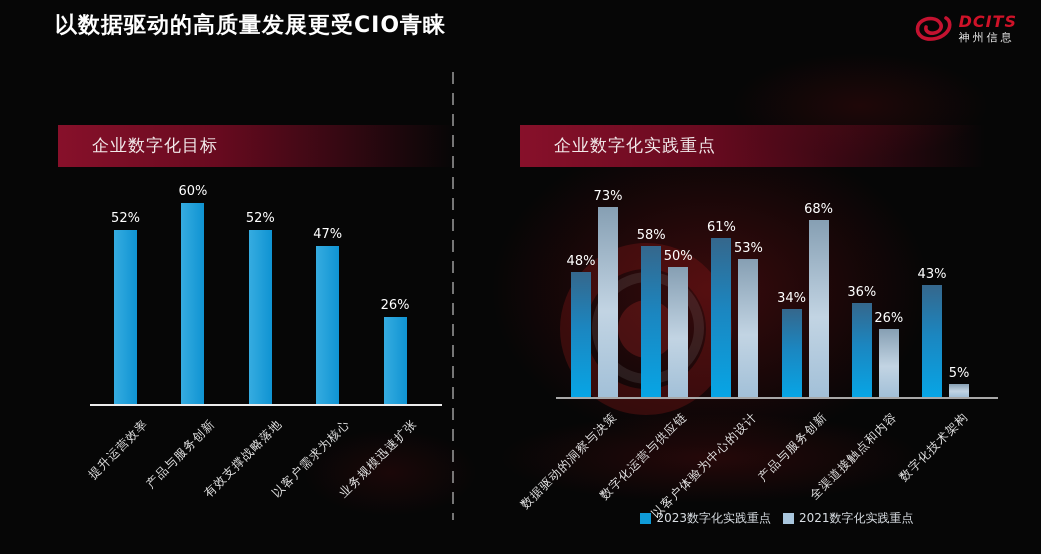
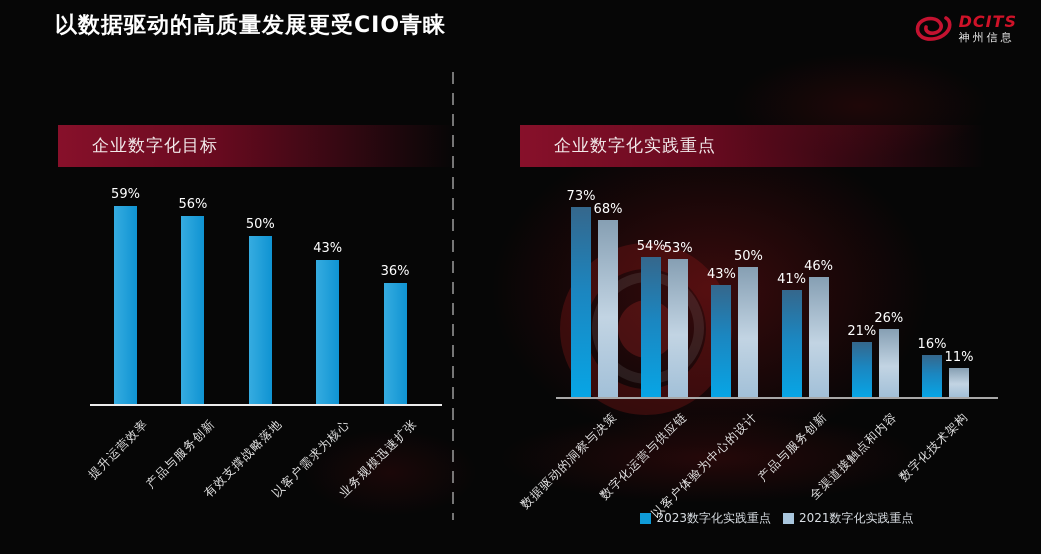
企业数字化目标/提升运营效率: 52% -> 59%
企业数字化目标/产品与服务创新: 60% -> 56%
企业数字化目标/有效支撑战略落地: 52% -> 50%
企业数字化目标/以客户需求为核心: 47% -> 43%
企业数字化目标/业务规模迅速扩张: 26% -> 36%
企业数字化实践重点/2023数字化实践重点/数据驱动的洞察与决策: 48% -> 73%
企业数字化实践重点/2021数字化实践重点/数据驱动的洞察与决策: 73% -> 68%
企业数字化实践重点/2023数字化实践重点/数字化运营与供应链: 58% -> 54%
企业数字化实践重点/2021数字化实践重点/数字化运营与供应链: 50% -> 53%
企业数字化实践重点/2023数字化实践重点/以客户体验为中心的设计: 61% -> 43%
企业数字化实践重点/2021数字化实践重点/以客户体验为中心的设计: 53% -> 50%
企业数字化实践重点/2023数字化实践重点/产品与服务创新: 34% -> 41%
企业数字化实践重点/2021数字化实践重点/产品与服务创新: 68% -> 46%
企业数字化实践重点/2023数字化实践重点/全渠道接触点和内容: 36% -> 21%
企业数字化实践重点/2023数字化实践重点/数字化技术架构: 43% -> 16%
企业数字化实践重点/2021数字化实践重点/数字化技术架构: 5% -> 11%
